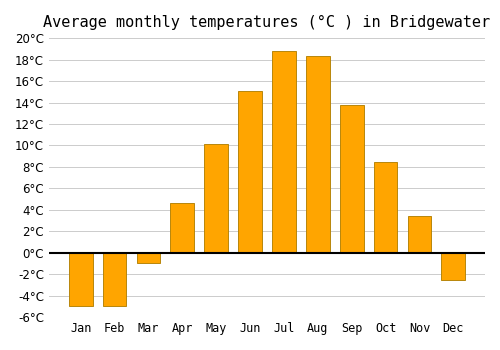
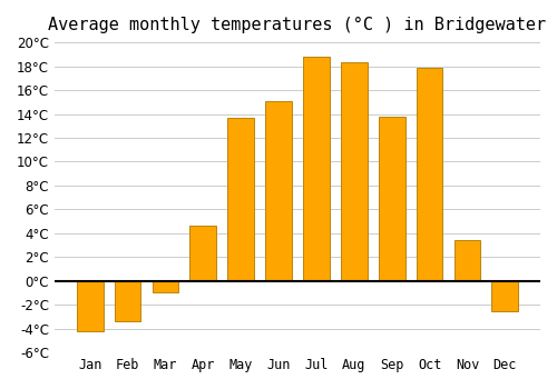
Jan: -5.0°C -> -4.2°C
Feb: -5.0°C -> -3.4°C
May: 10.1°C -> 13.7°C
Oct: 8.5°C -> 17.9°C
